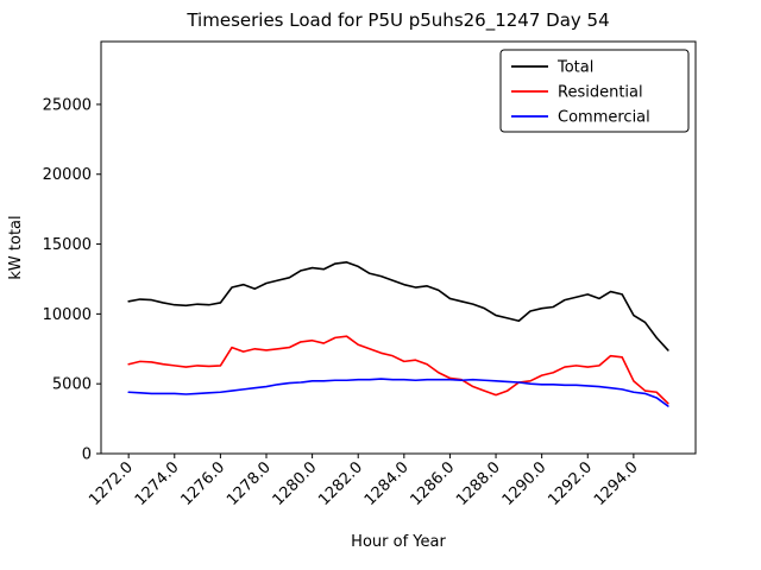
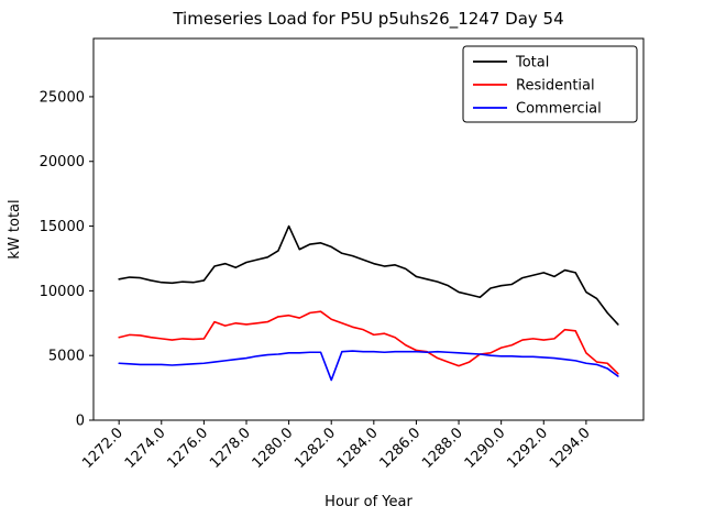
Total/1280.0: 13300 -> 15000
Commercial/1282.0: 5300 -> 3100
